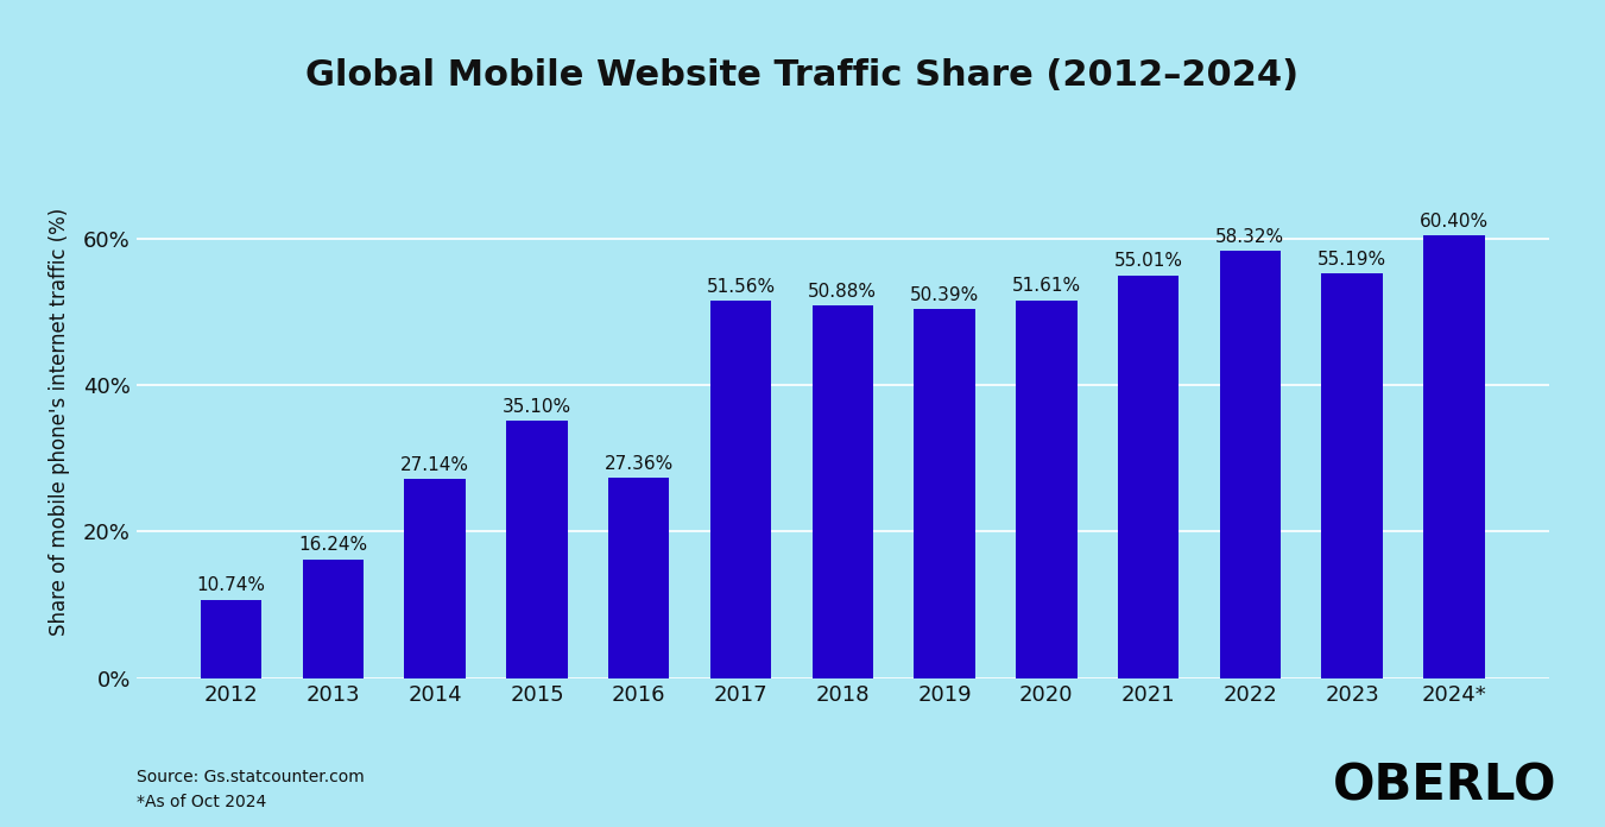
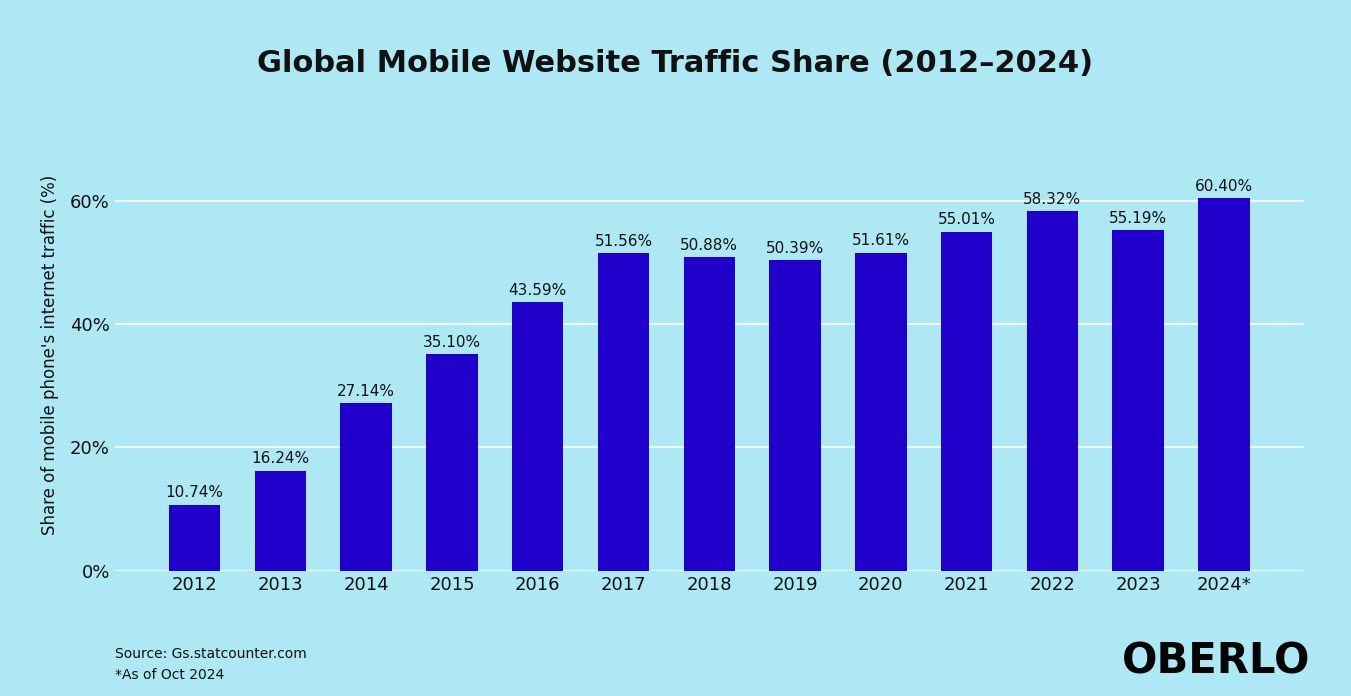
2016: 27.36% -> 43.59%
